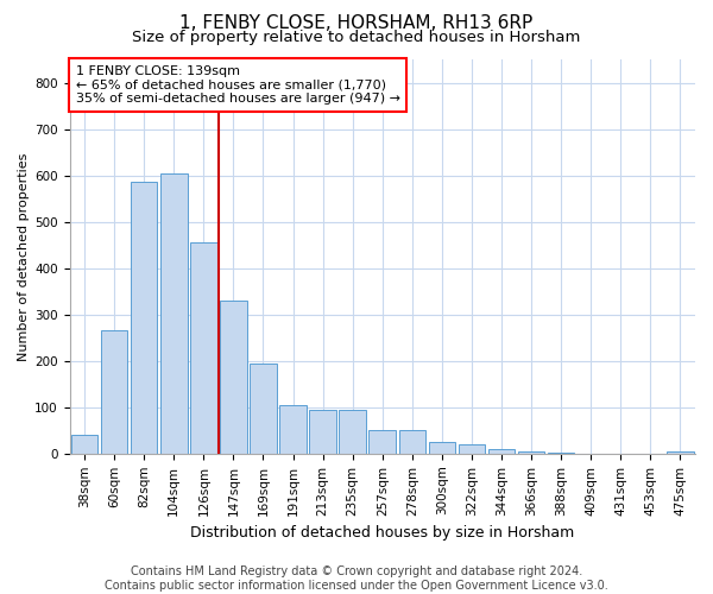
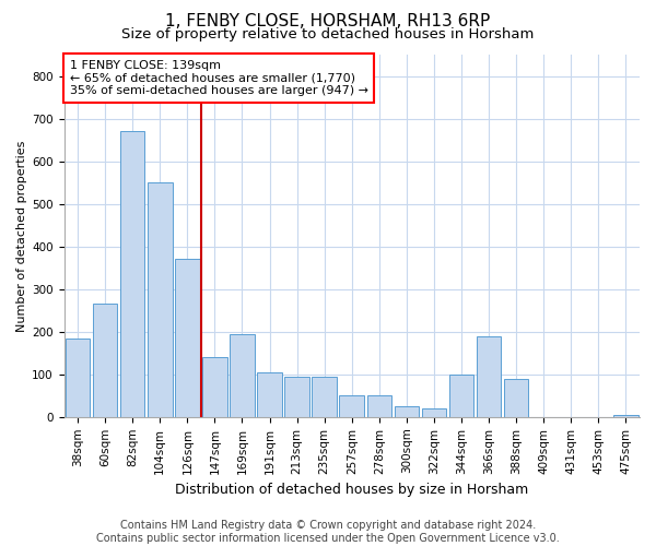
38sqm: 40 -> 185
82sqm: 585 -> 670
104sqm: 605 -> 550
126sqm: 455 -> 370
147sqm: 330 -> 140
344sqm: 10 -> 100
366sqm: 5 -> 190
388sqm: 3 -> 90
